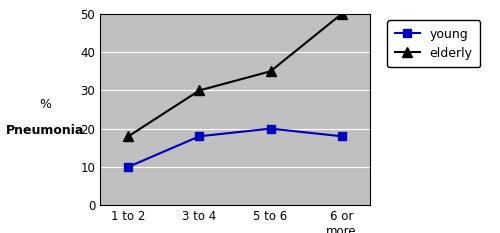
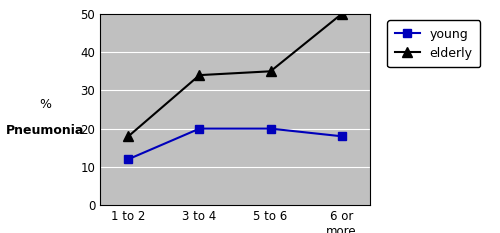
young/1 to 2: 10 -> 12
young/3 to 4: 18 -> 20
elderly/3 to 4: 30 -> 34
